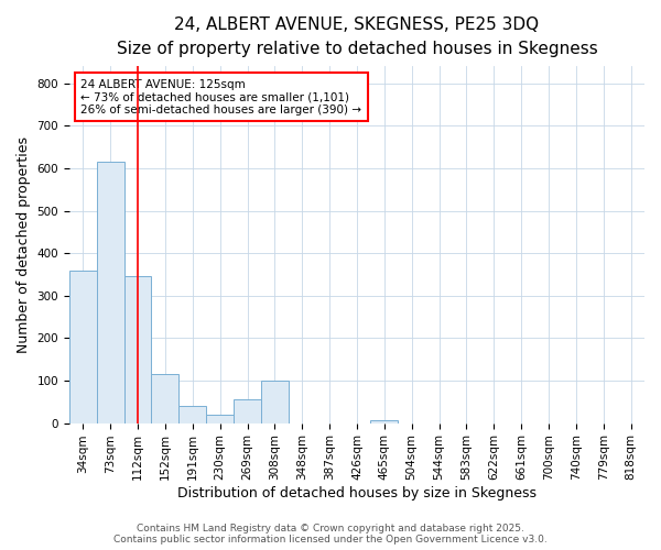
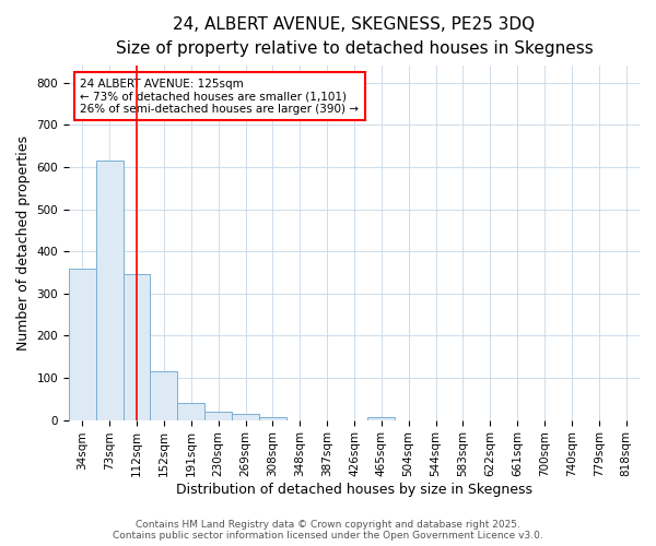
269sqm: 55 -> 15
308sqm: 100 -> 8
